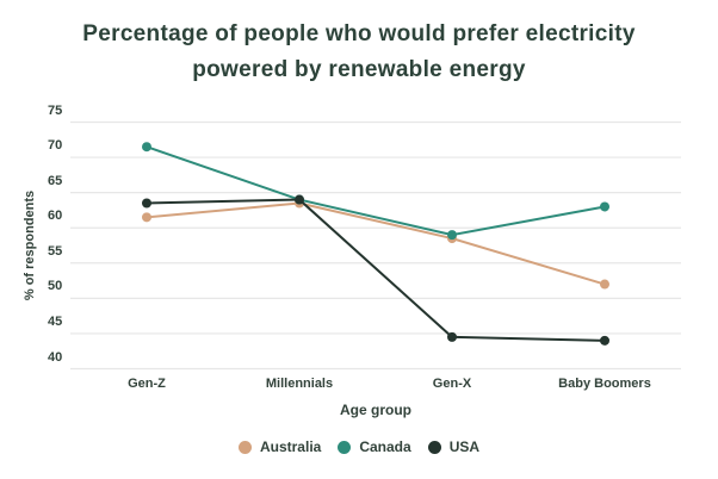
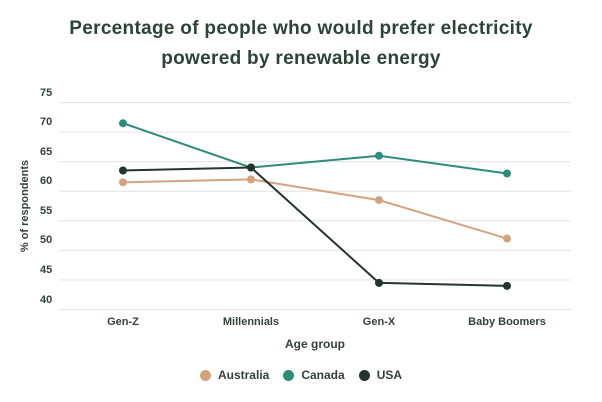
Australia/Millennials: 64 -> 62
Canada/Gen-X: 59 -> 66
